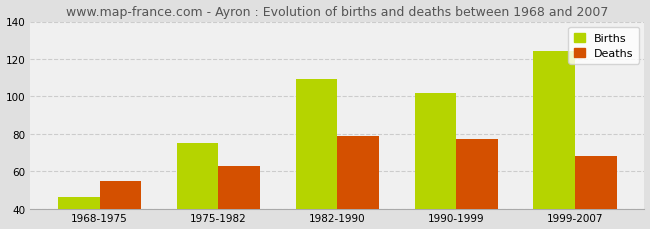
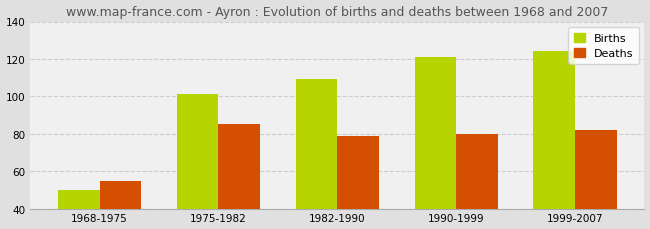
Births/1968-1975: 46 -> 50
Births/1975-1982: 75 -> 101
Deaths/1975-1982: 63 -> 85
Births/1990-1999: 102 -> 121
Deaths/1990-1999: 77 -> 80
Deaths/1999-2007: 68 -> 82
